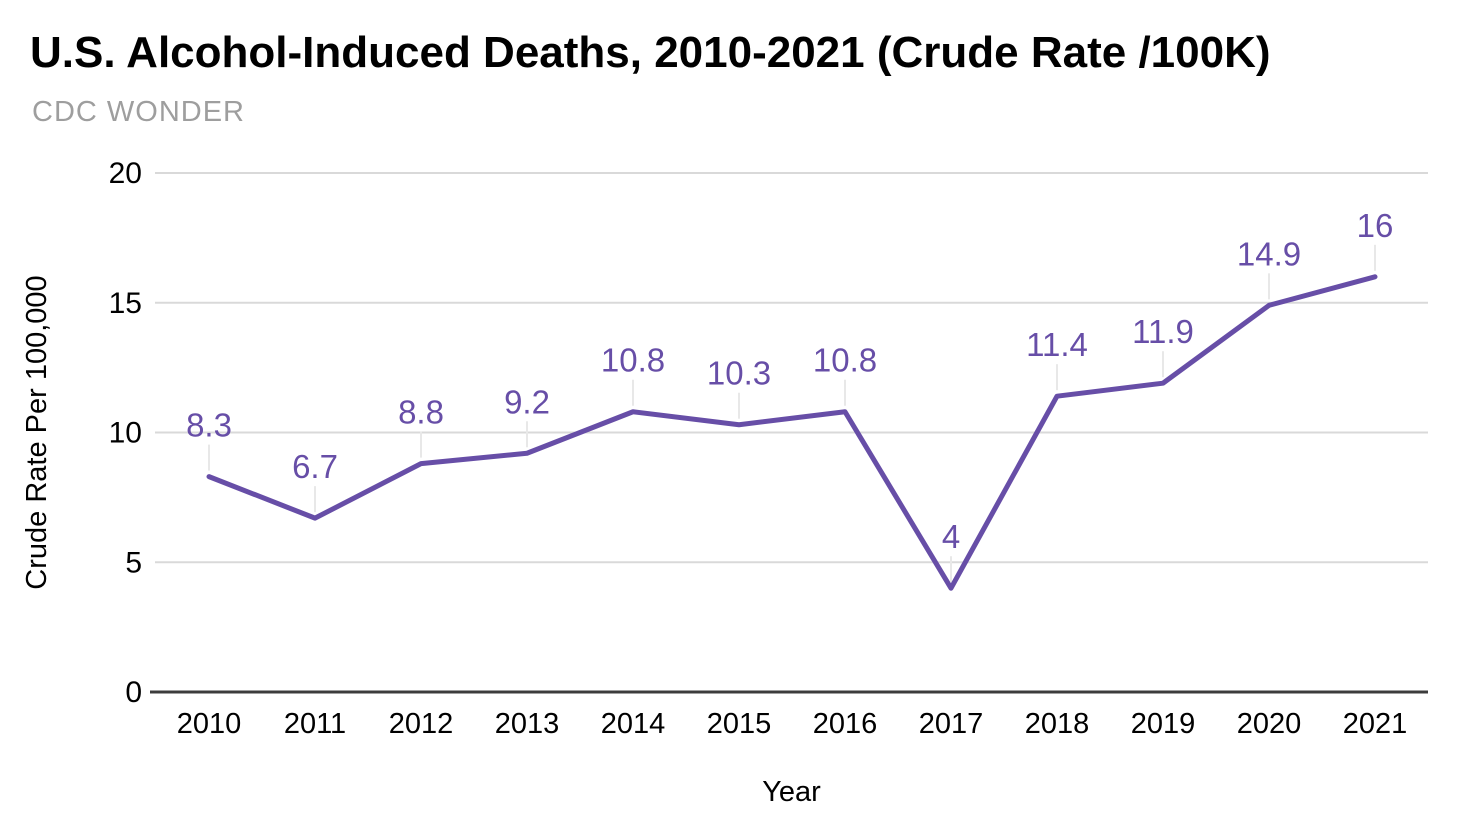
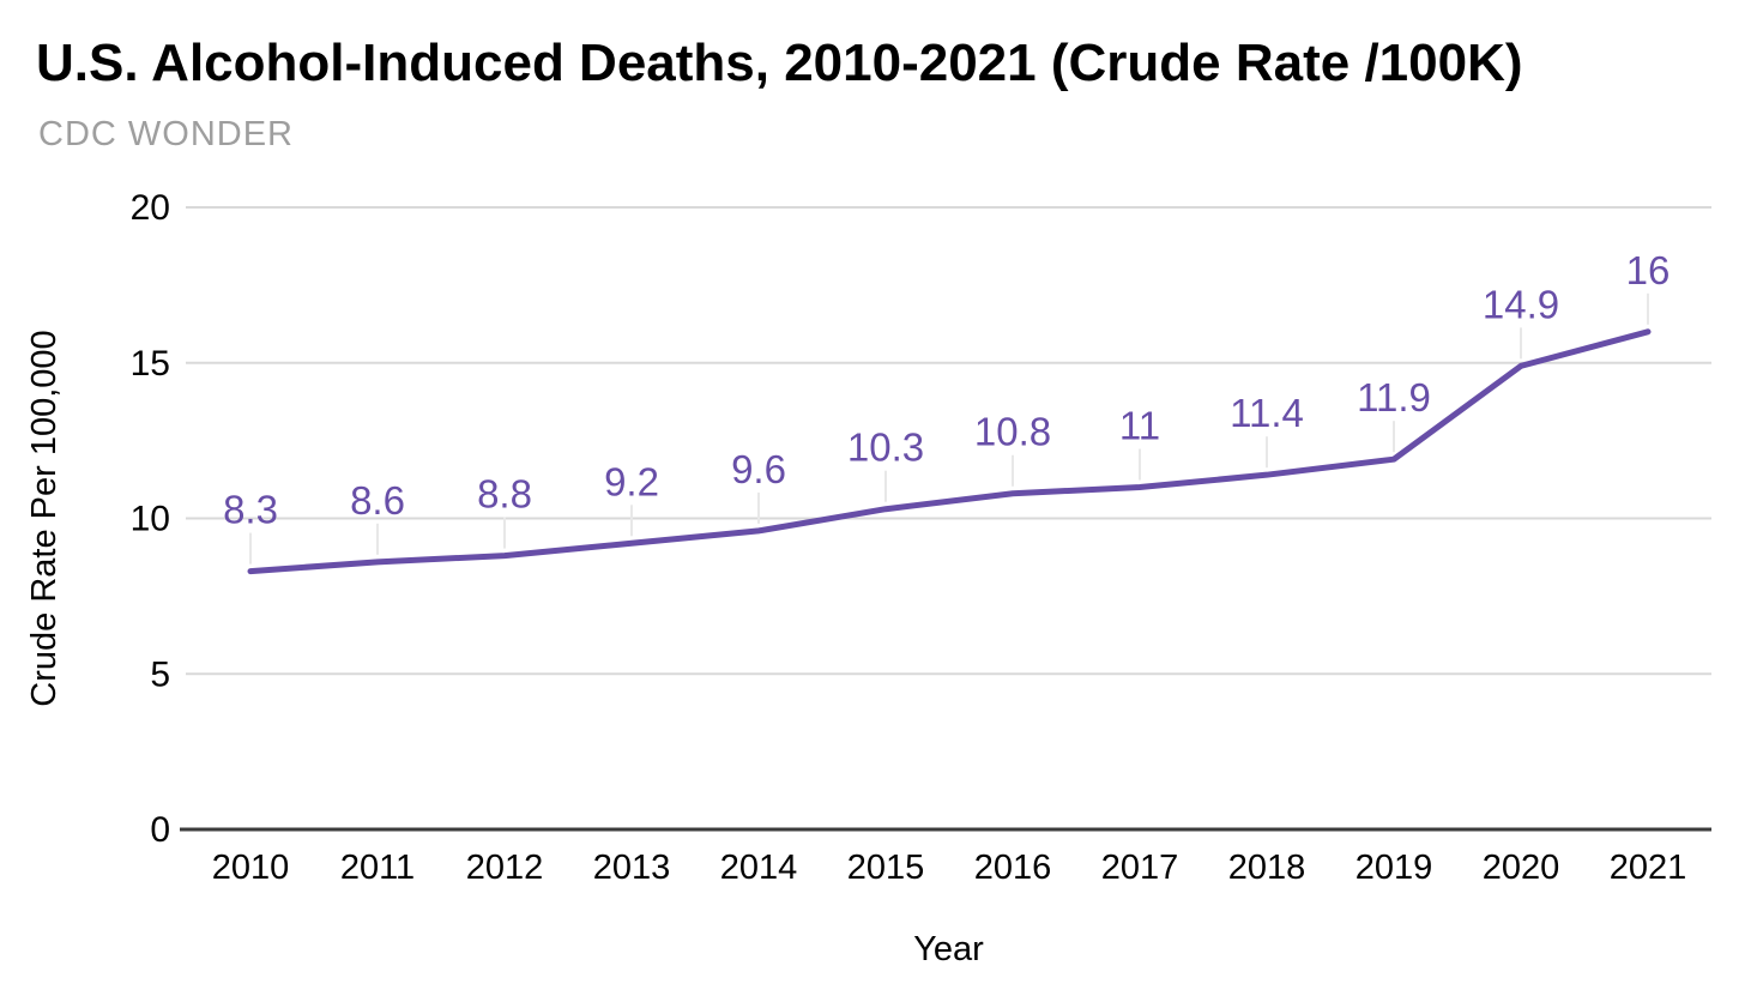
2011: 6.7 -> 8.6
2014: 10.8 -> 9.6
2017: 4 -> 11
